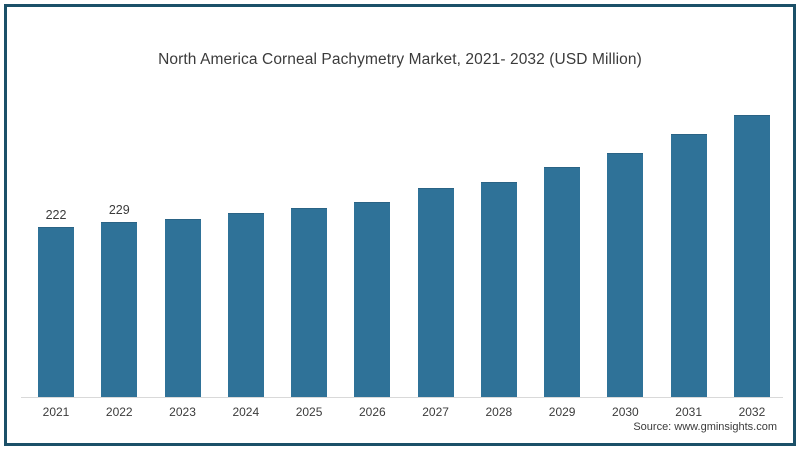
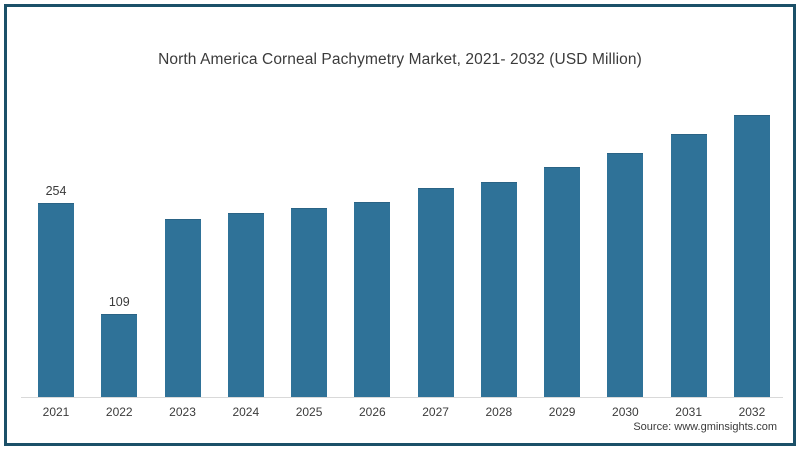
2021: 222 -> 254
2022: 229 -> 109
